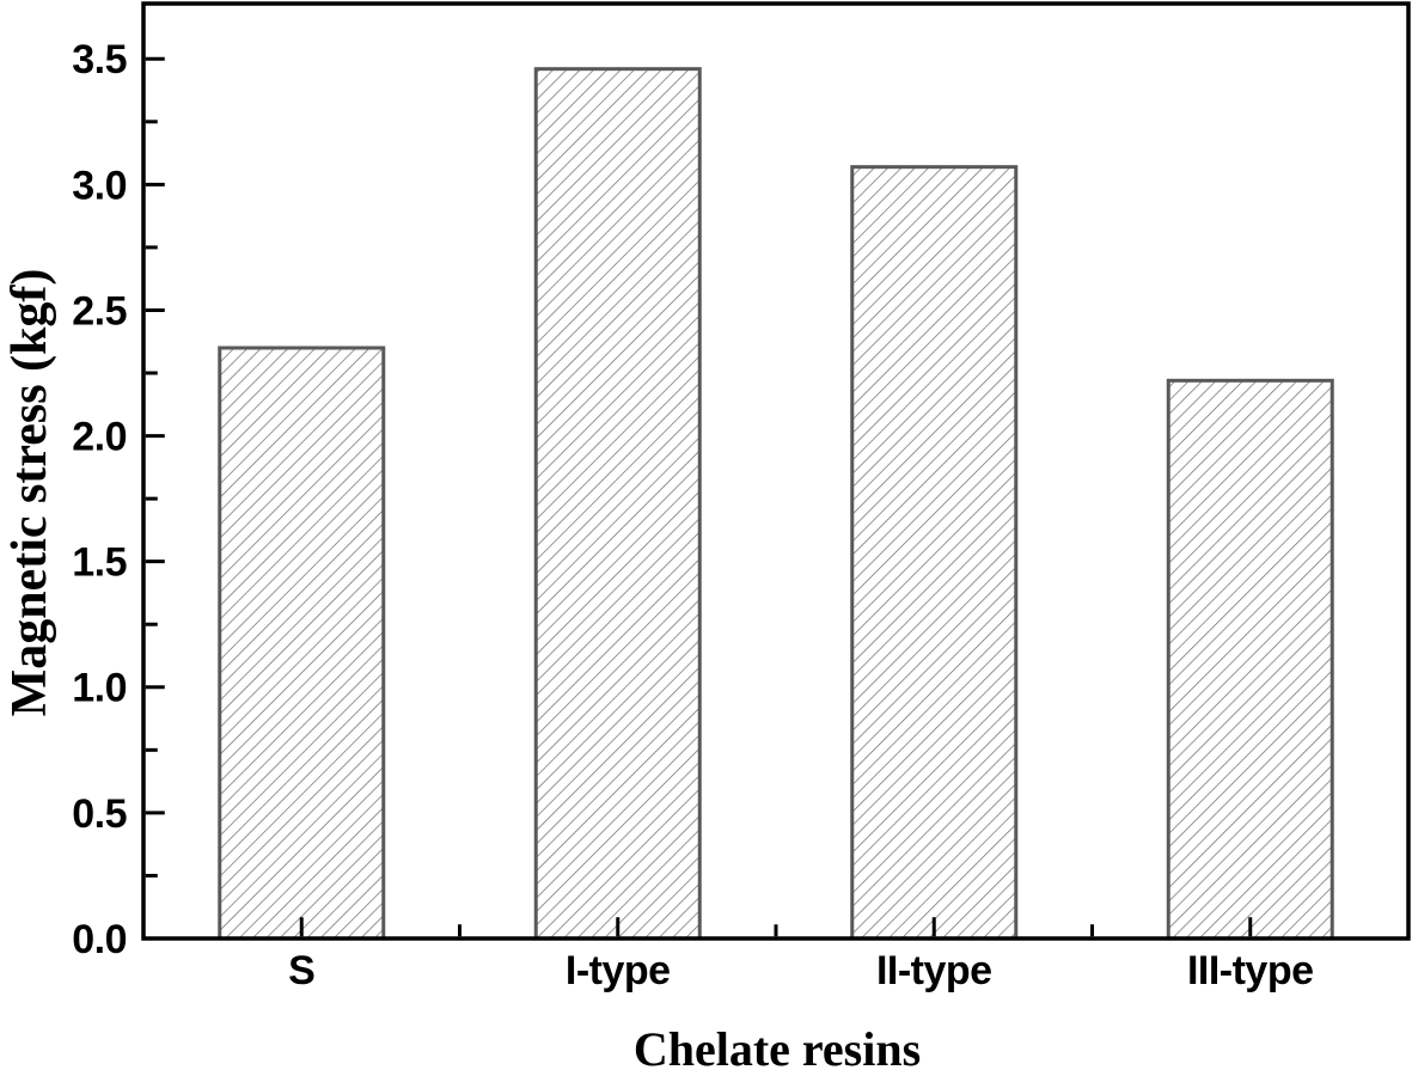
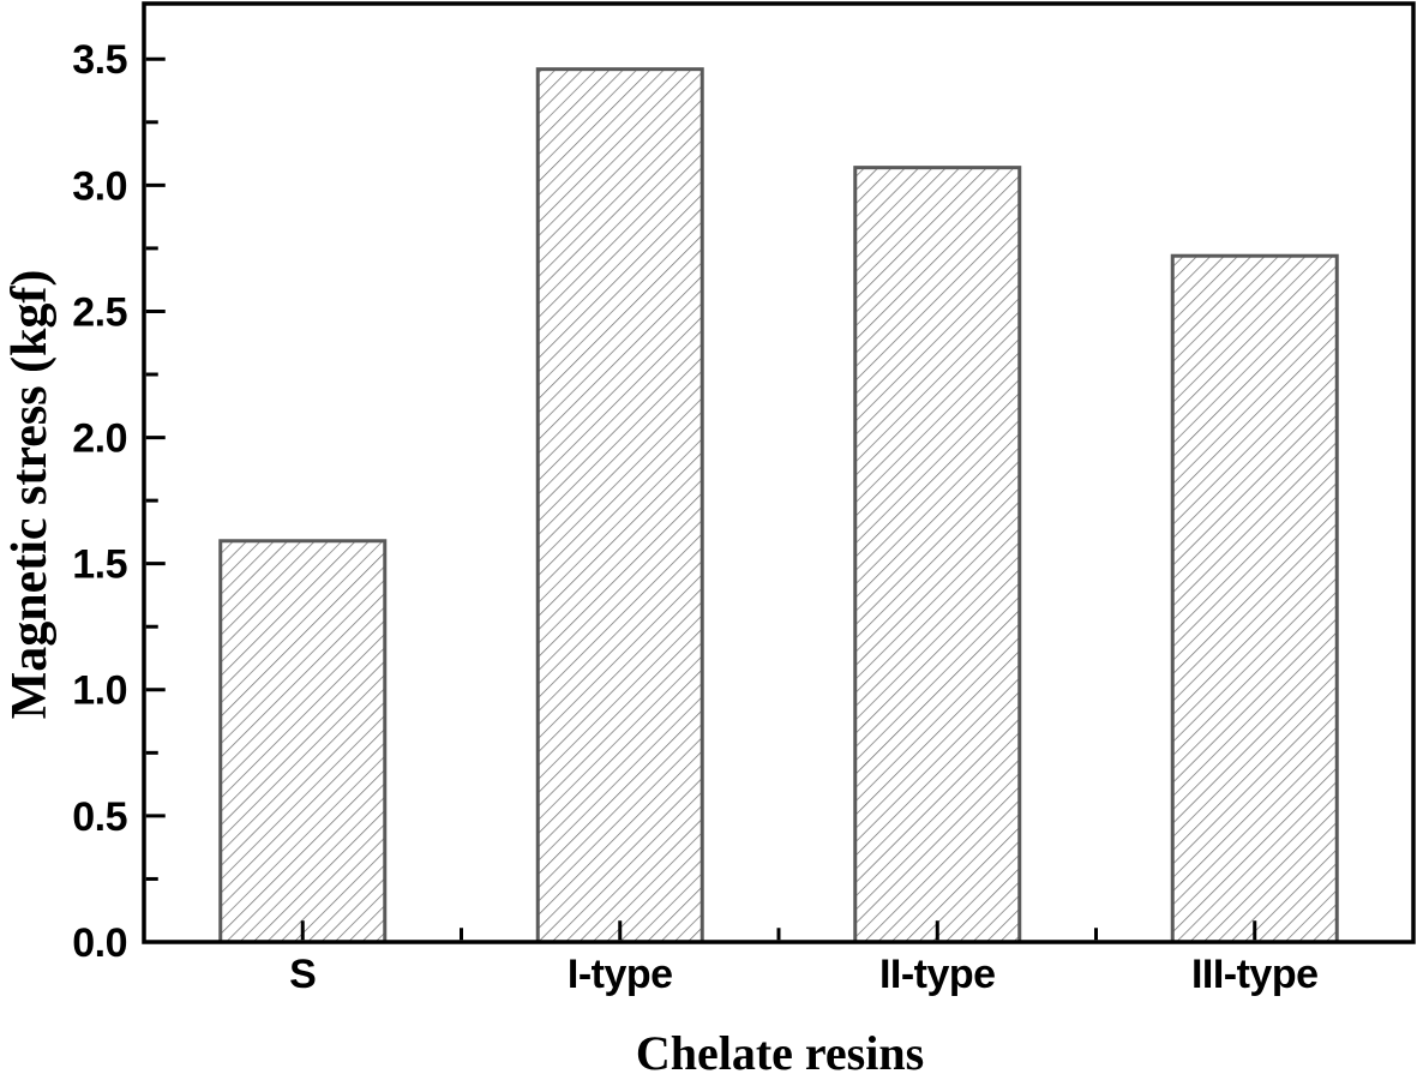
S: 2.35 -> 1.59
III-type: 2.22 -> 2.72
